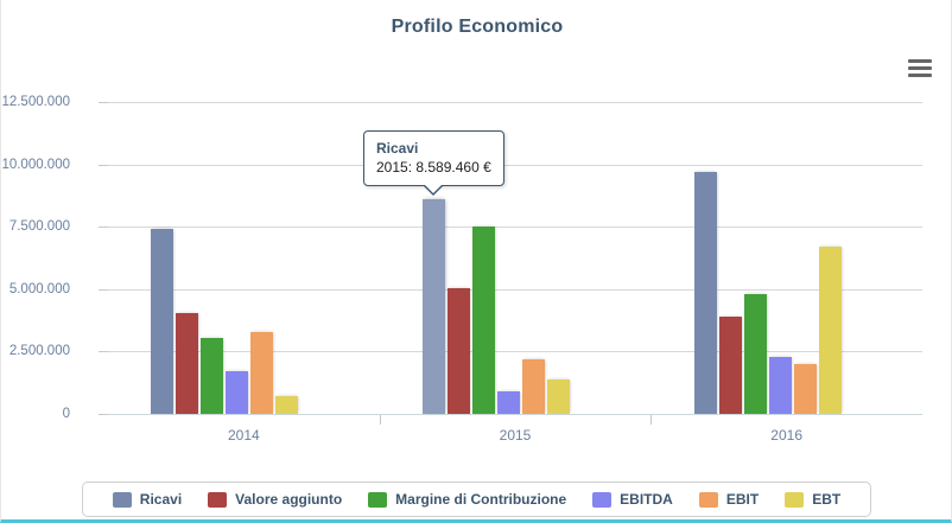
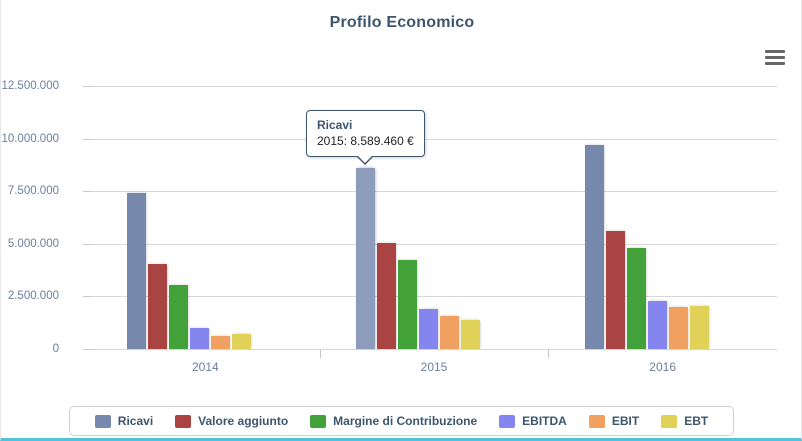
EBITDA/2014: 1700000 -> 1000000
EBIT/2014: 3300000 -> 600000
Margine di Contribuzione/2015: 7500000 -> 4200000
EBITDA/2015: 900000 -> 1900000
EBIT/2015: 2200000 -> 1600000
Valore aggiunto/2016: 3900000 -> 5600000
EBT/2016: 6700000 -> 2000000
